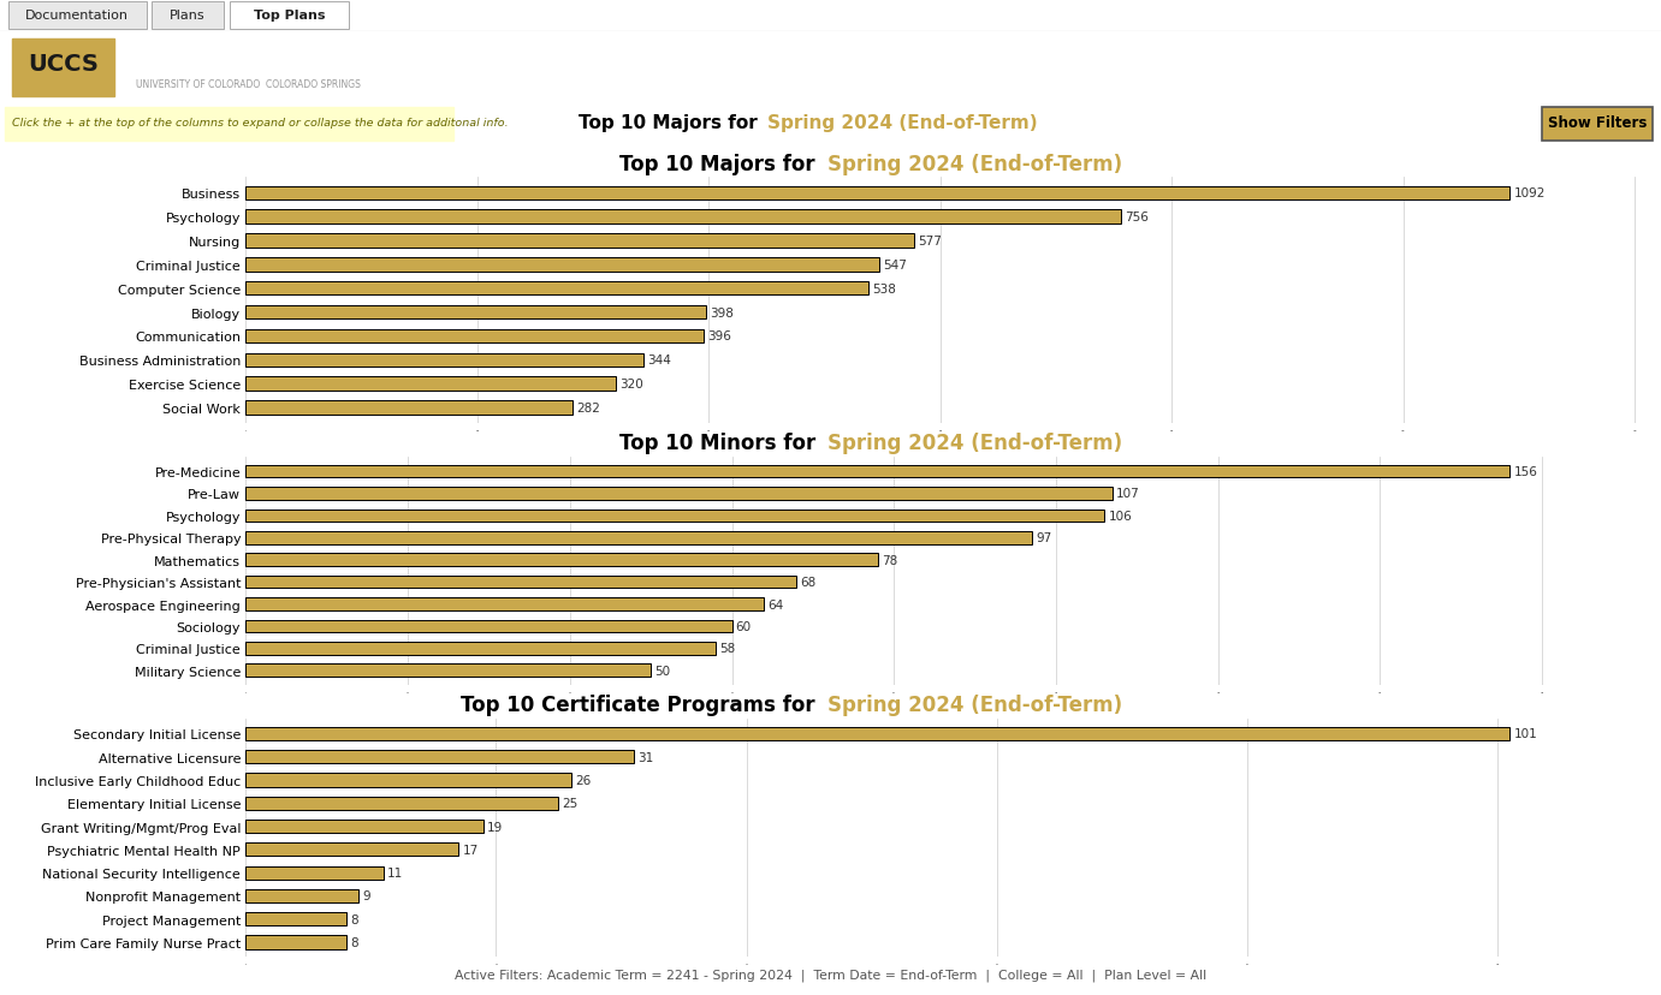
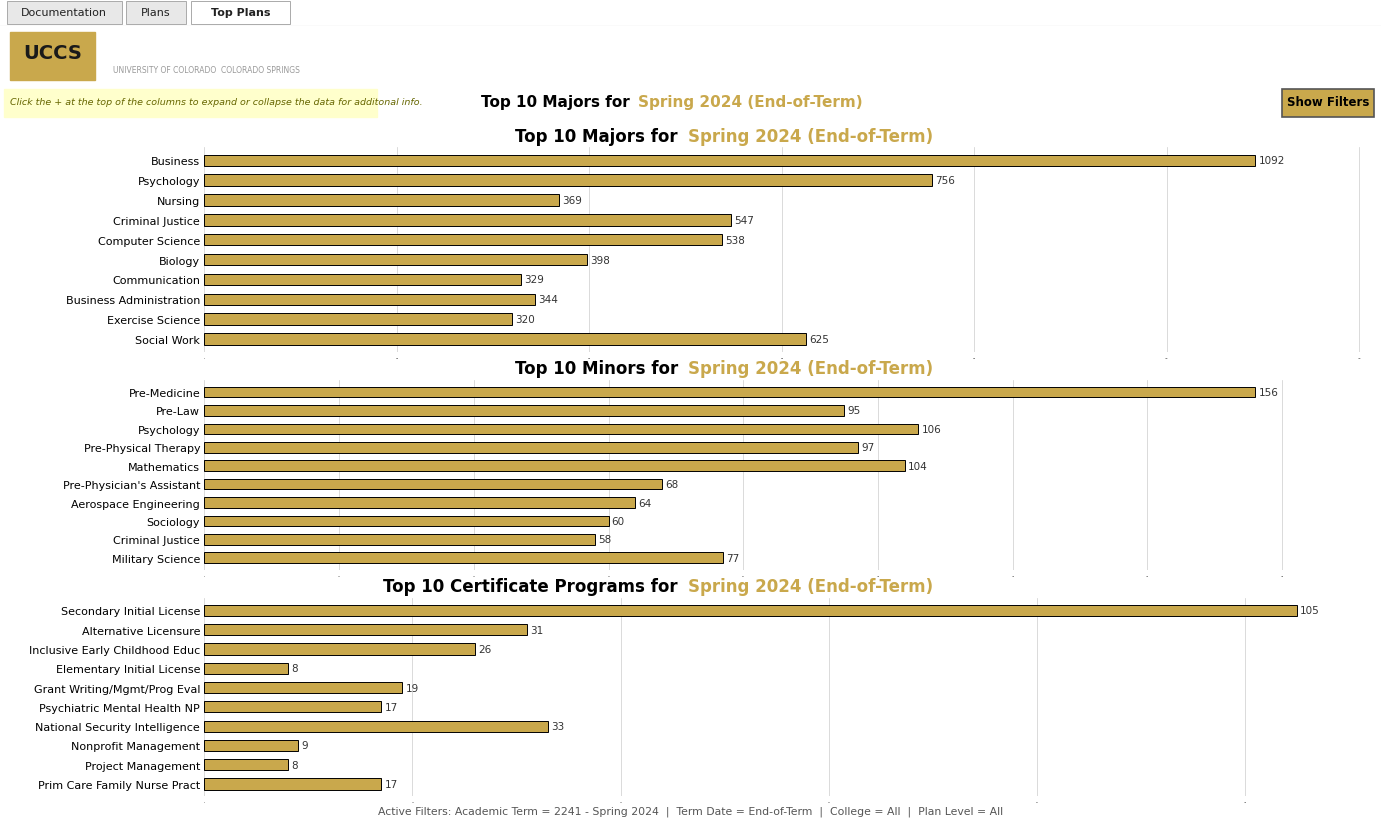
Nursing: 577 -> 369
Communication: 396 -> 329
Social Work: 282 -> 625
Pre-Law: 107 -> 95
Mathematics: 78 -> 104
Military Science: 50 -> 77
Secondary Initial License: 101 -> 105
Elementary Initial License: 25 -> 8
National Security Intelligence: 11 -> 33
Prim Care Family Nurse Pract: 8 -> 17
